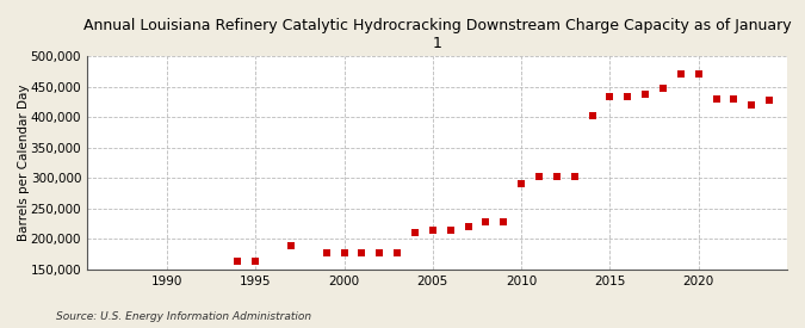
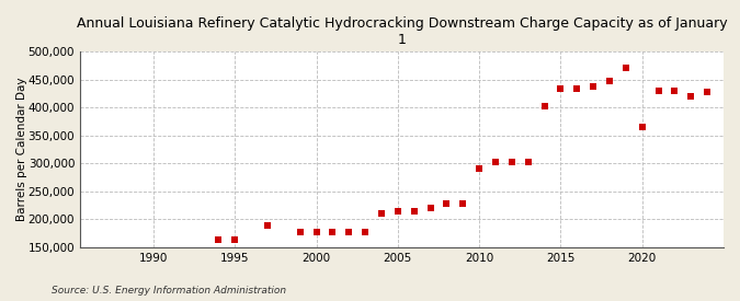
2020: 470,000 -> 364,000
